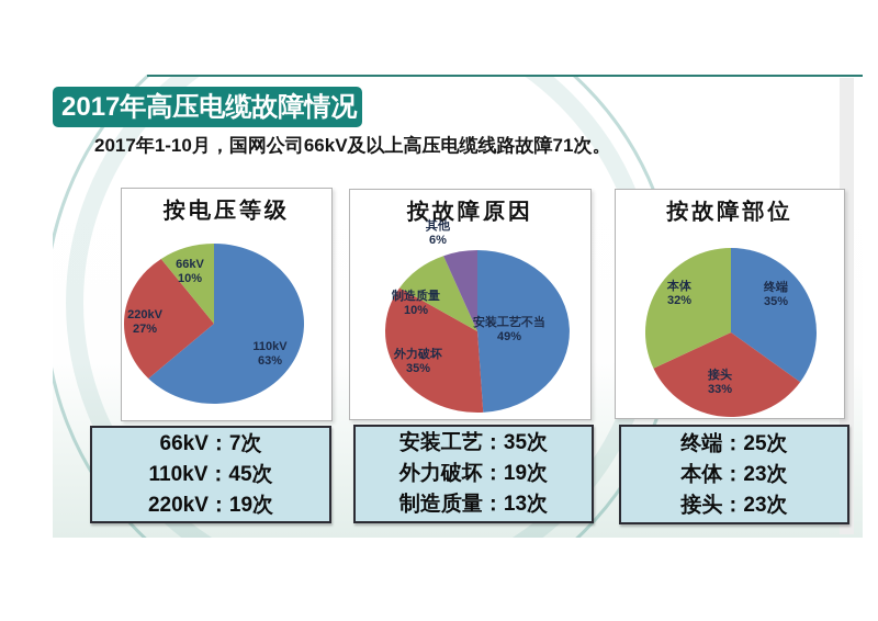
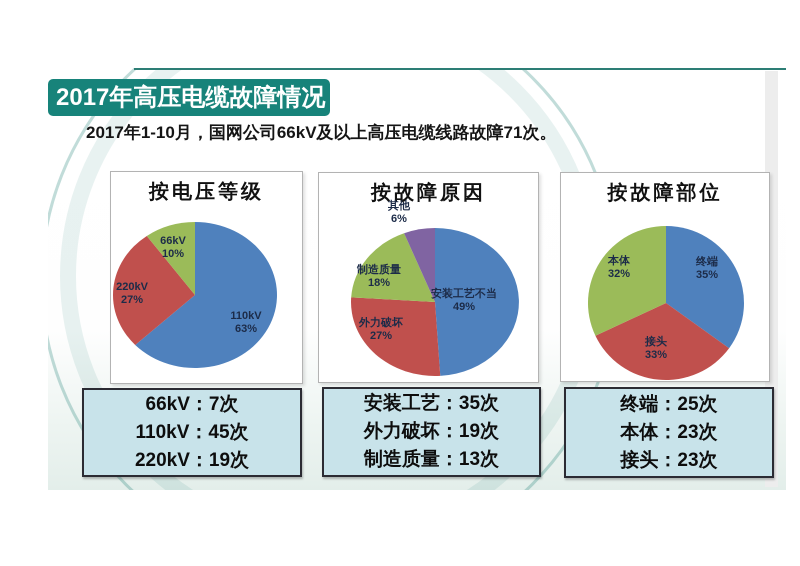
按故障原因/外力破坏: 35% -> 27%
按故障原因/制造质量: 10% -> 18%
